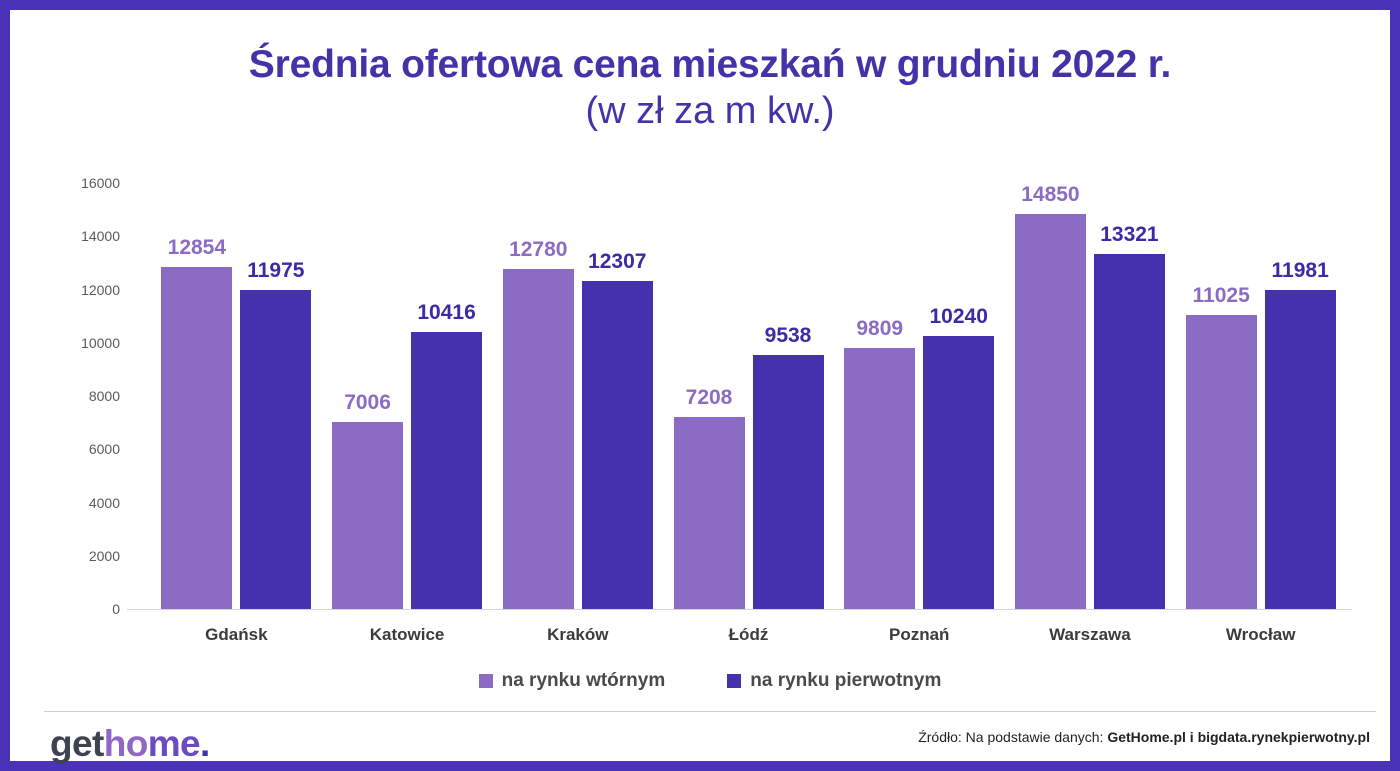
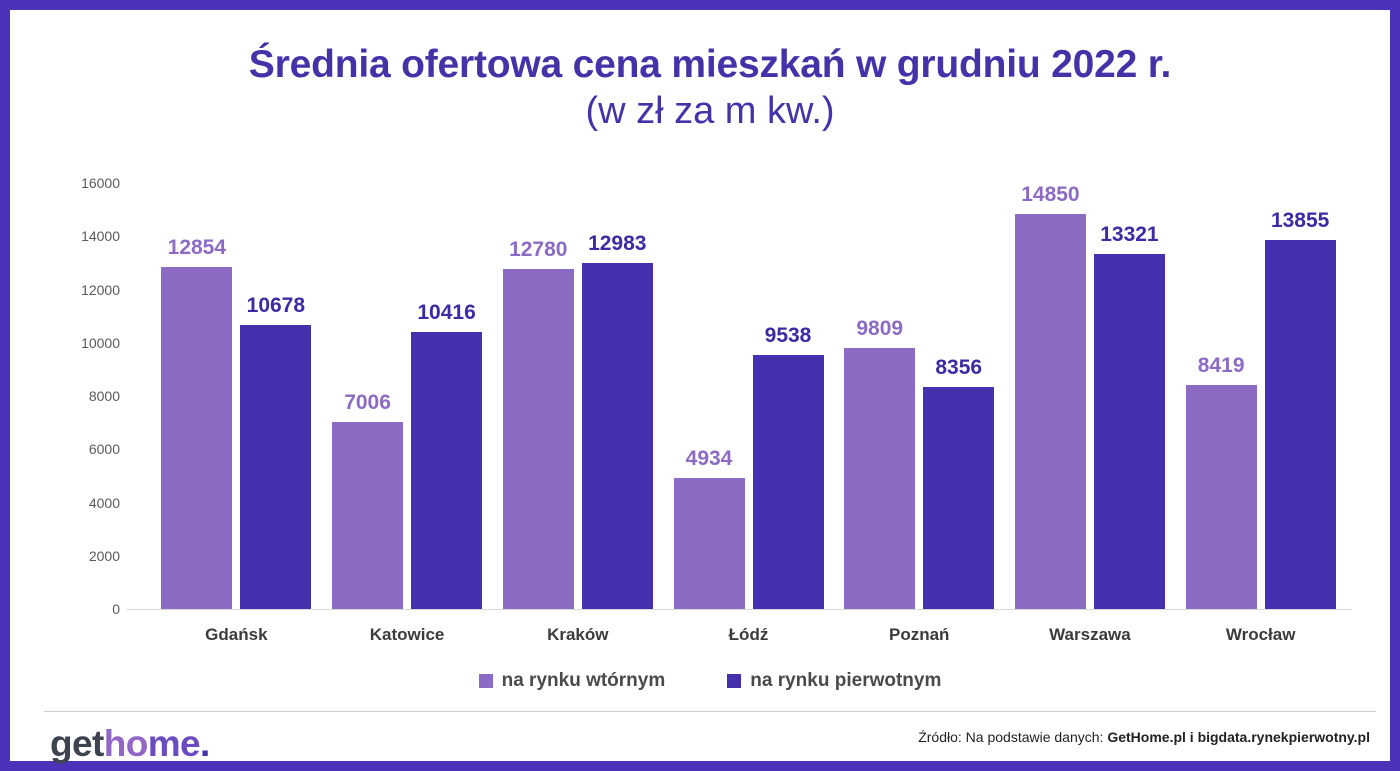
na rynku pierwotnym/Gdańsk: 11975 -> 10678
na rynku pierwotnym/Kraków: 12307 -> 12983
na rynku wtórnym/Łódź: 7208 -> 4934
na rynku pierwotnym/Poznań: 10240 -> 8356
na rynku wtórnym/Wrocław: 11025 -> 8419
na rynku pierwotnym/Wrocław: 11981 -> 13855
